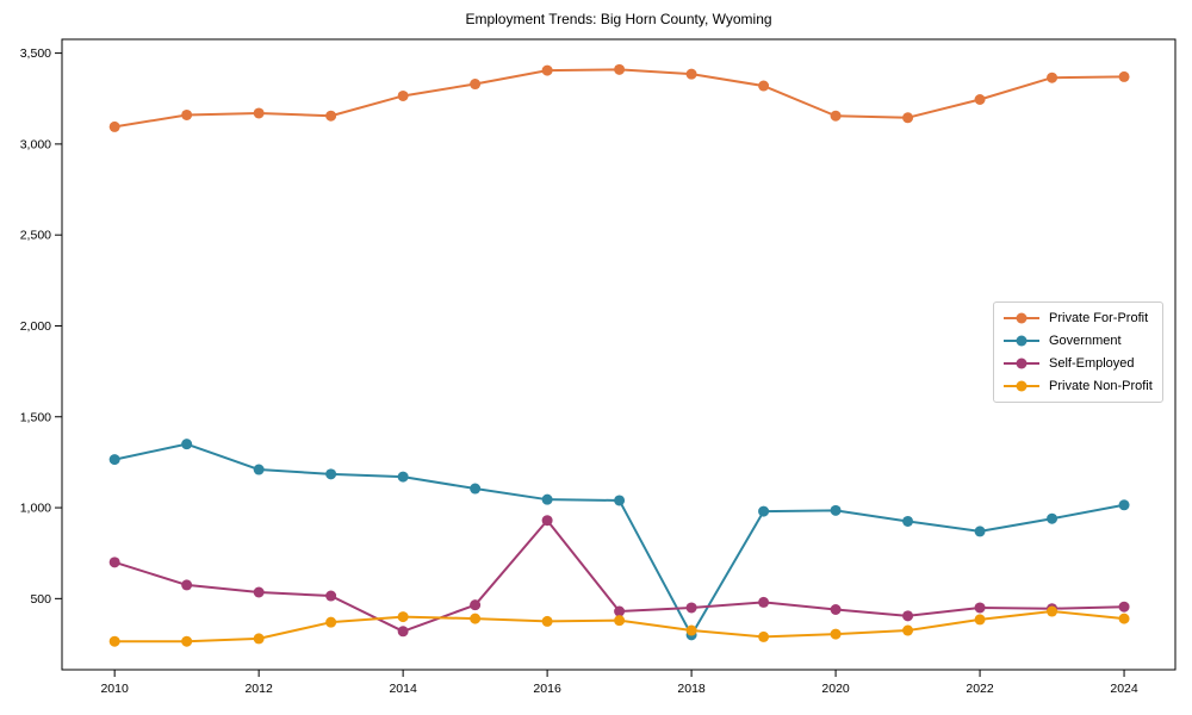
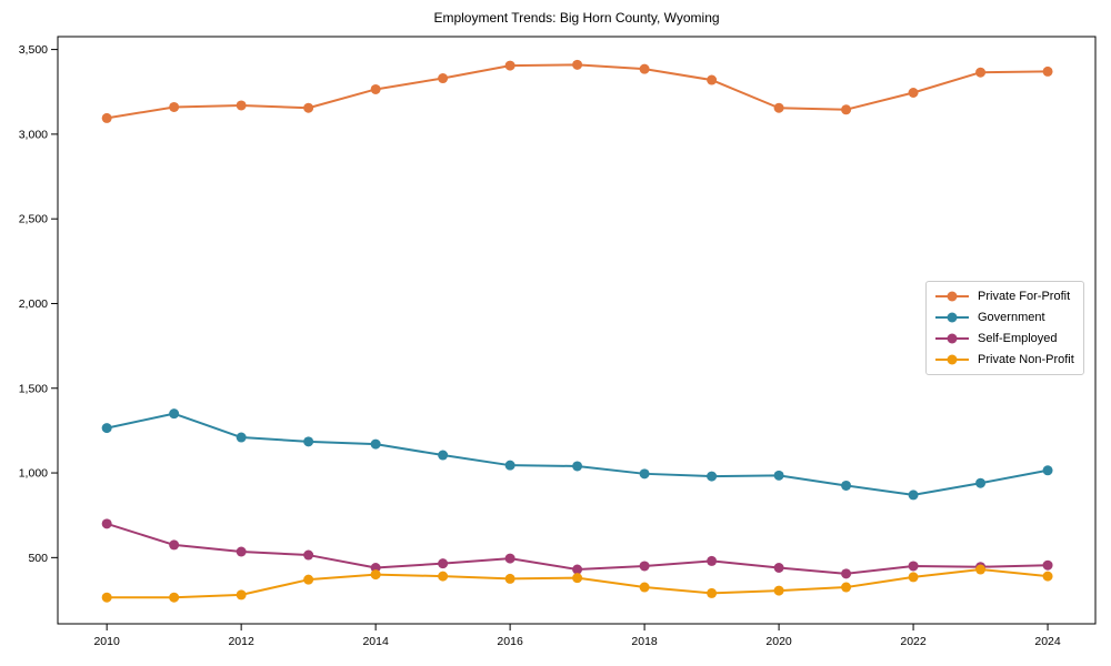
Self-Employed/2014: 320 -> 440
Self-Employed/2016: 930 -> 500
Government/2018: 300 -> 1000
